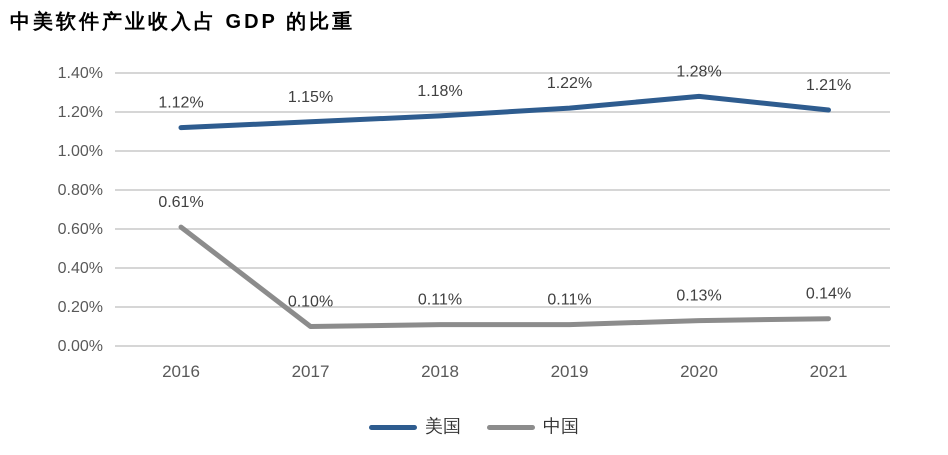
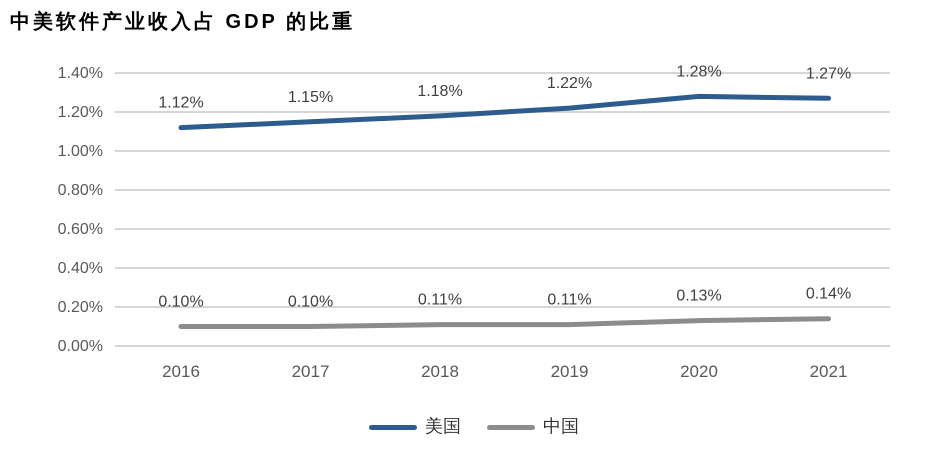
中国/2016: 0.61% -> 0.10%
美国/2021: 1.21% -> 1.27%
